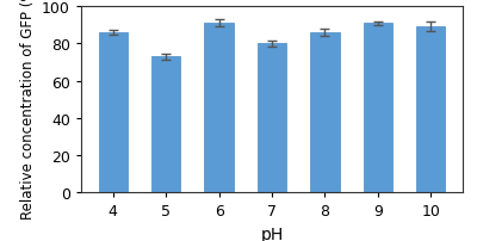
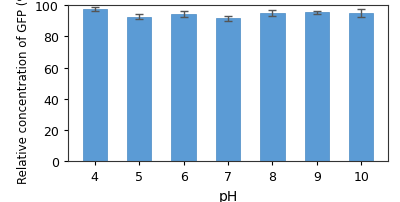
4: 86 -> 98
5: 73 -> 92
6: 91 -> 94
7: 80 -> 92
8: 86 -> 95
9: 91 -> 96
10: 89 -> 95
